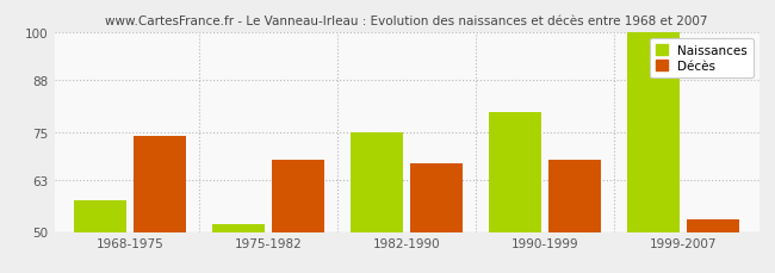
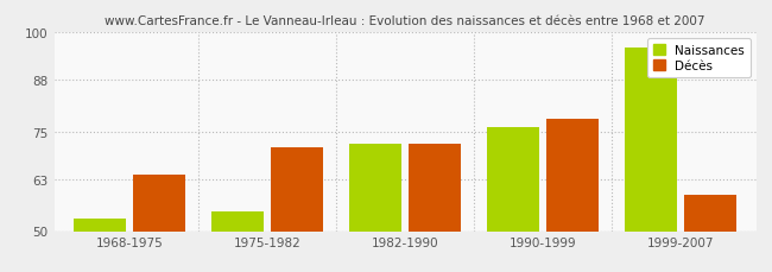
Naissances/1968-1975: 58 -> 53
Décès/1968-1975: 74 -> 64
Naissances/1975-1982: 52 -> 55
Décès/1975-1982: 68 -> 71
Naissances/1982-1990: 75 -> 72
Décès/1982-1990: 67 -> 72
Naissances/1990-1999: 80 -> 76
Décès/1990-1999: 68 -> 78
Naissances/1999-2007: 100 -> 96
Décès/1999-2007: 53 -> 59
